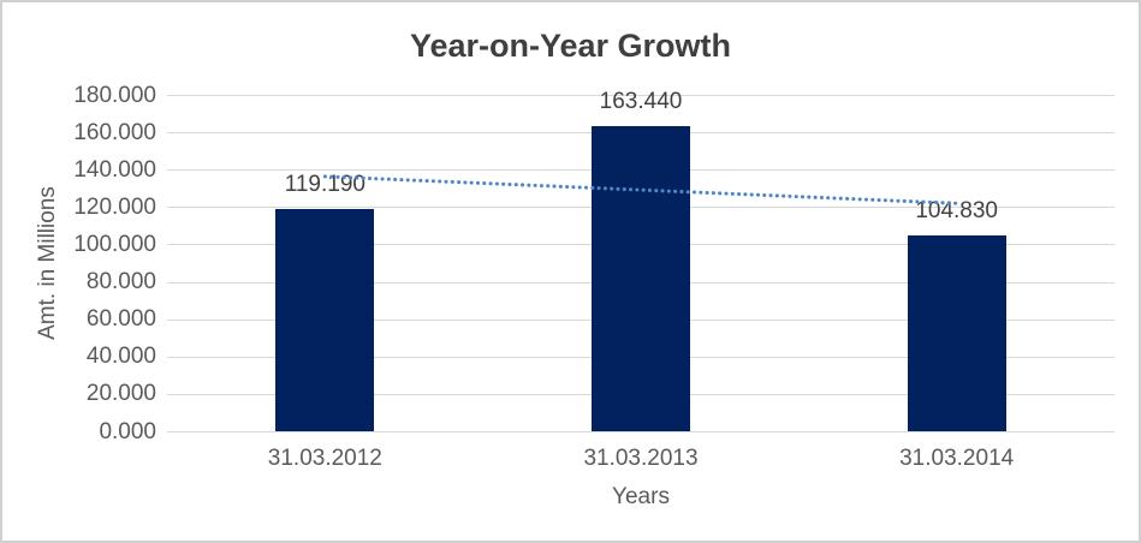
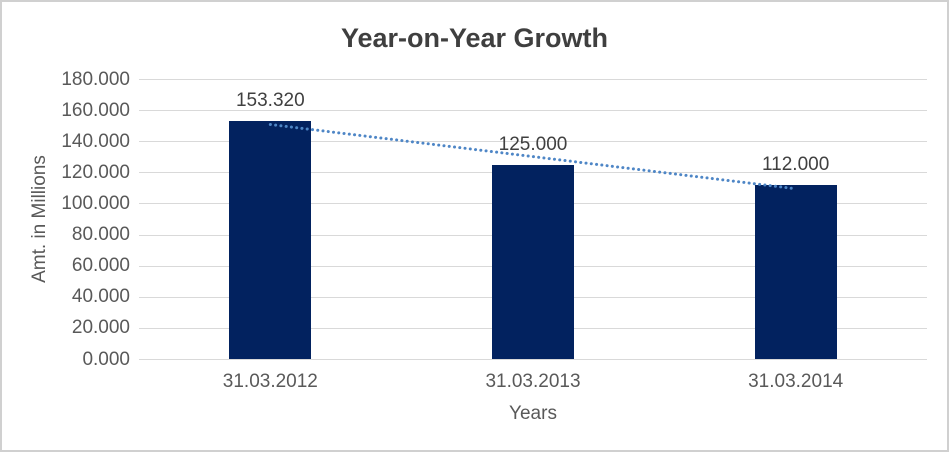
31.03.2012: 119.190 -> 153.320
31.03.2013: 163.440 -> 125.000
31.03.2014: 104.830 -> 112.000
